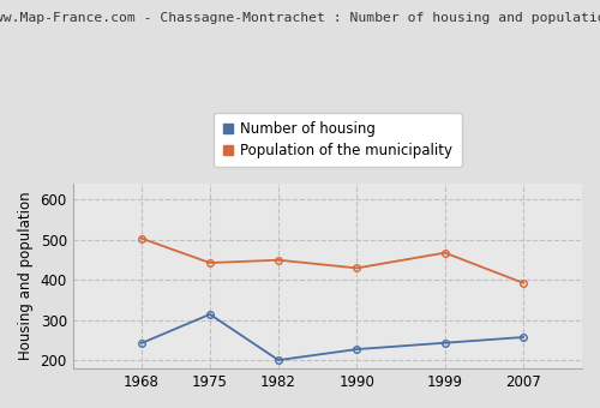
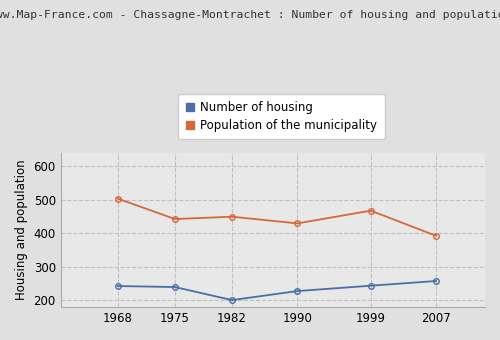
Number of housing/1975: 315 -> 240
